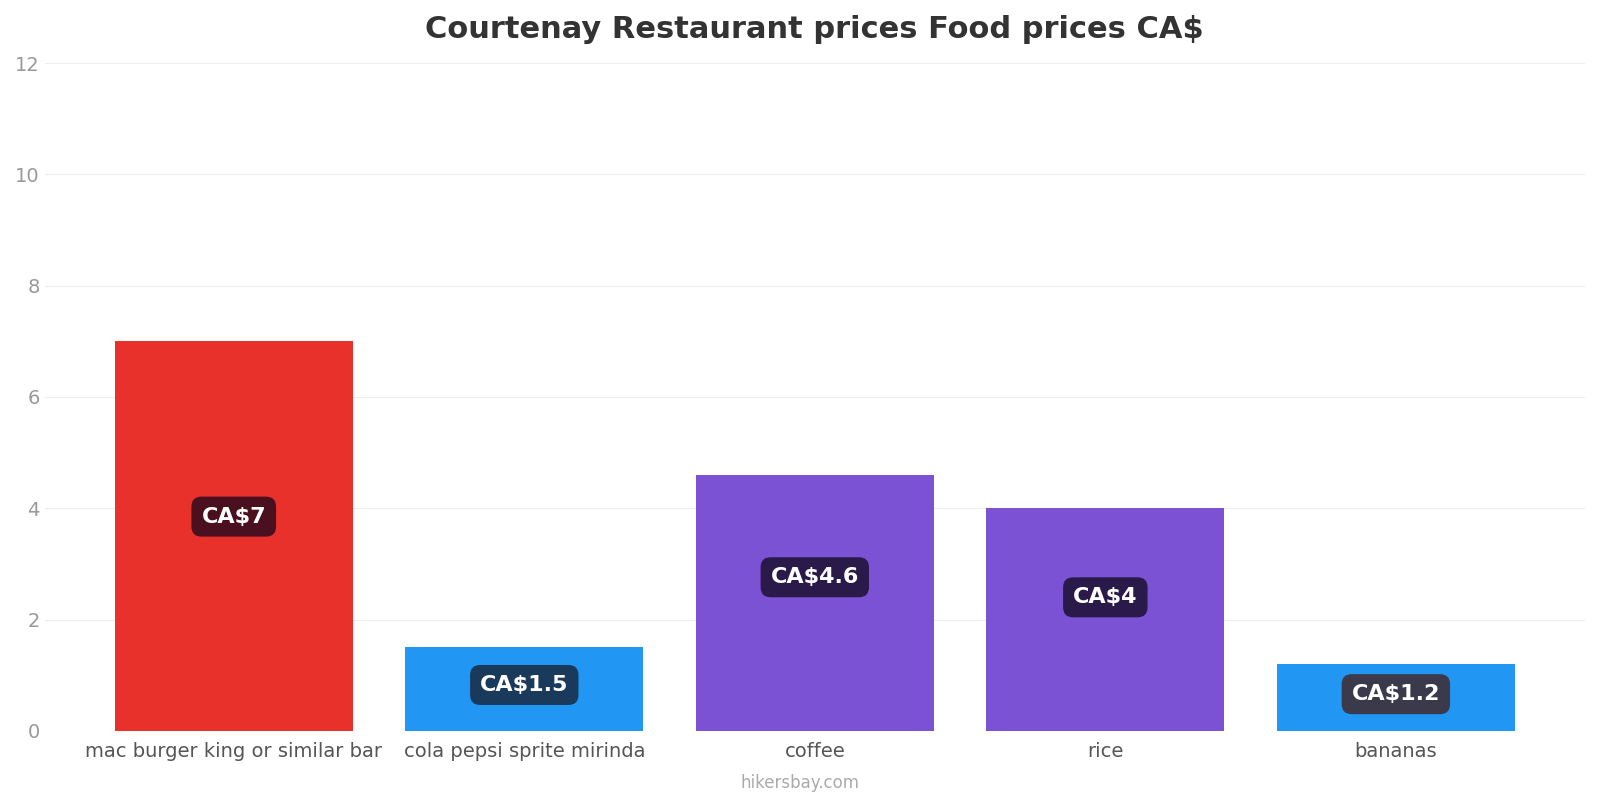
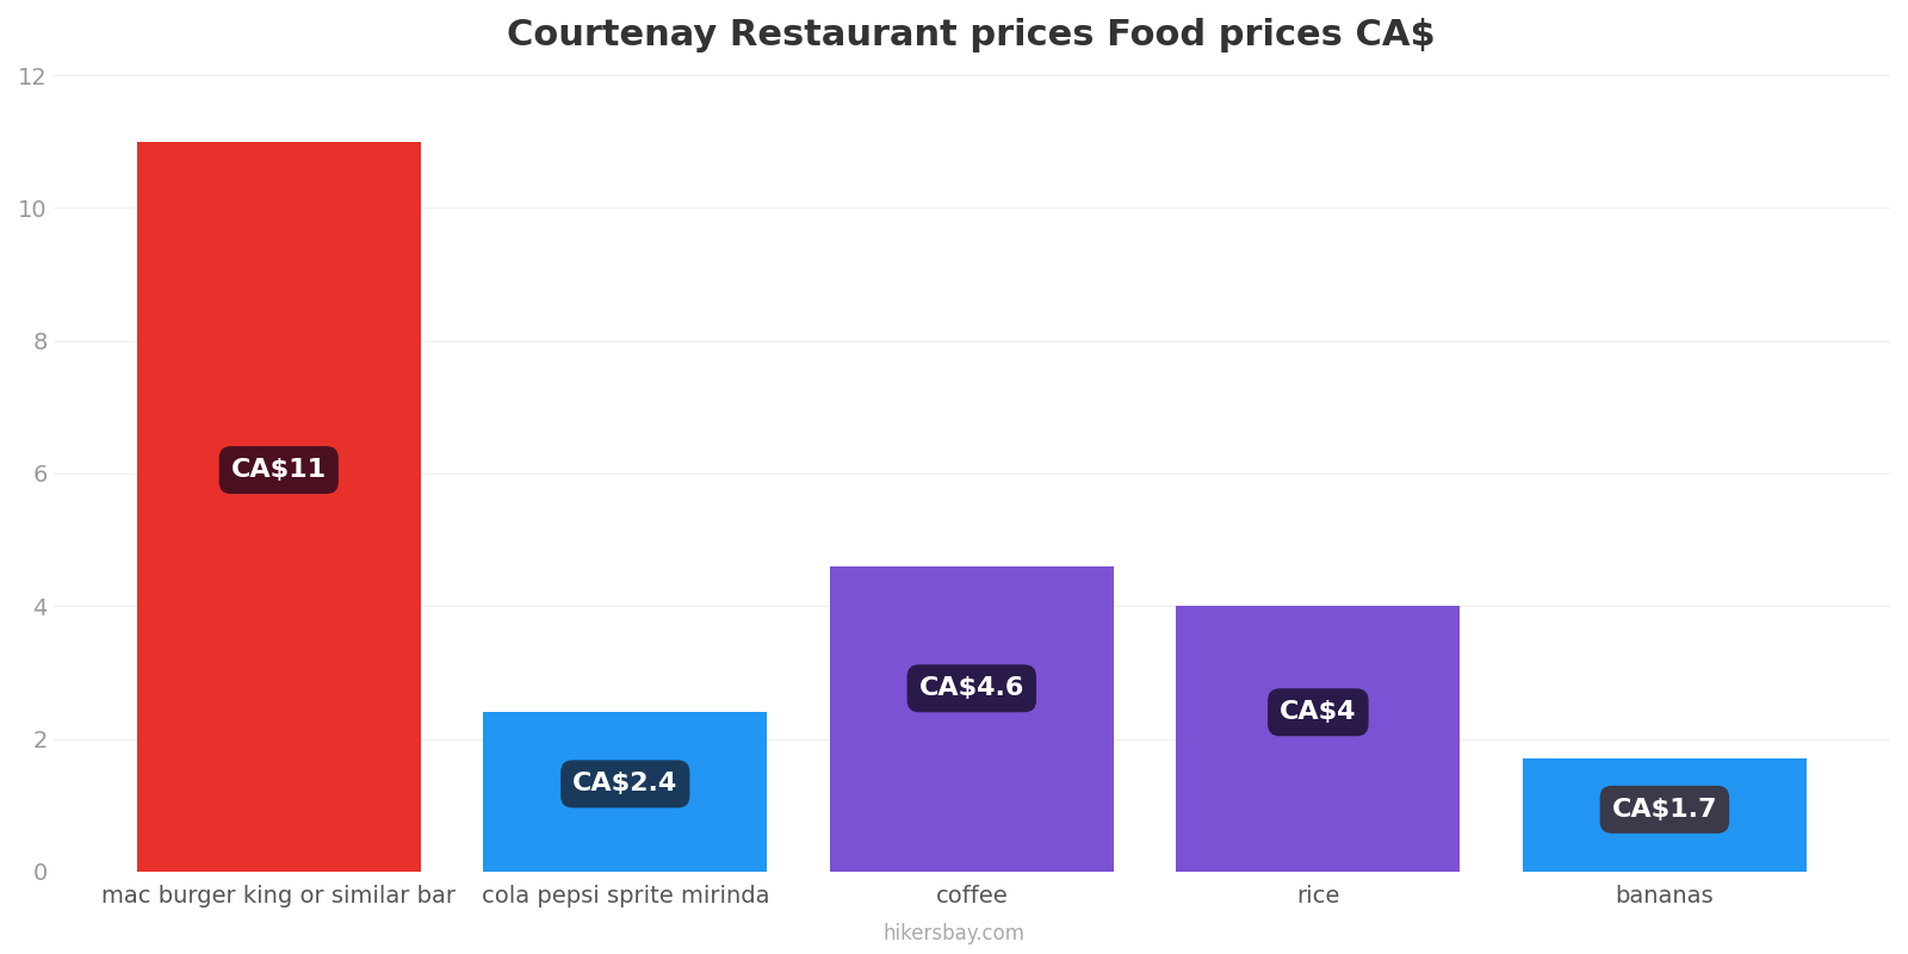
mac burger king or similar bar: CA$7 -> CA$11
cola pepsi sprite mirinda: CA$1.5 -> CA$2.4
bananas: CA$1.2 -> CA$1.7
